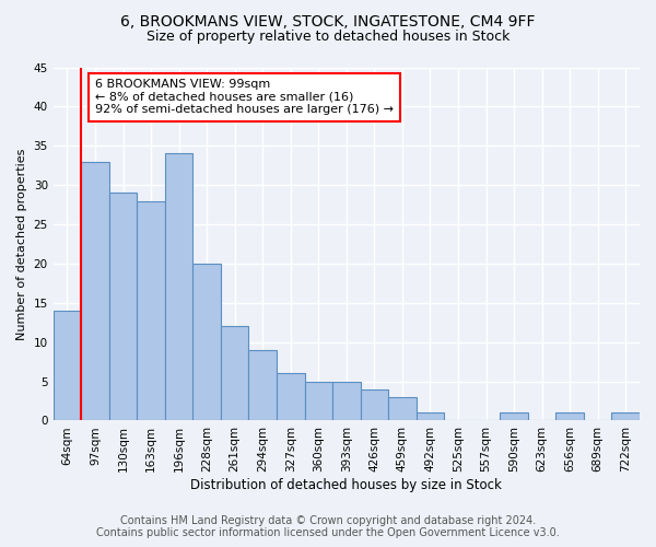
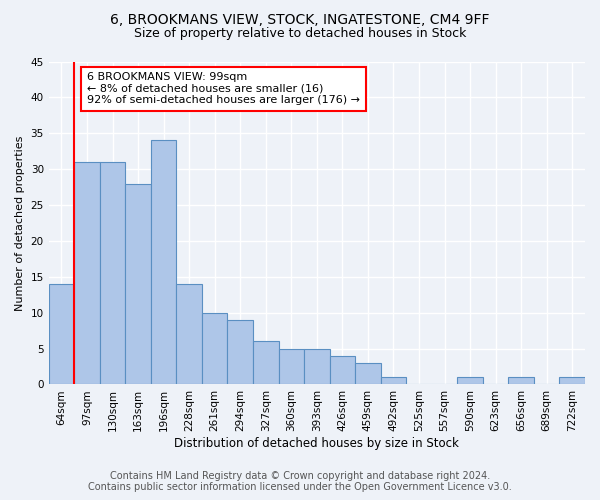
97sqm: 33 -> 31
130sqm: 29 -> 31
228sqm: 20 -> 14
261sqm: 12 -> 10
